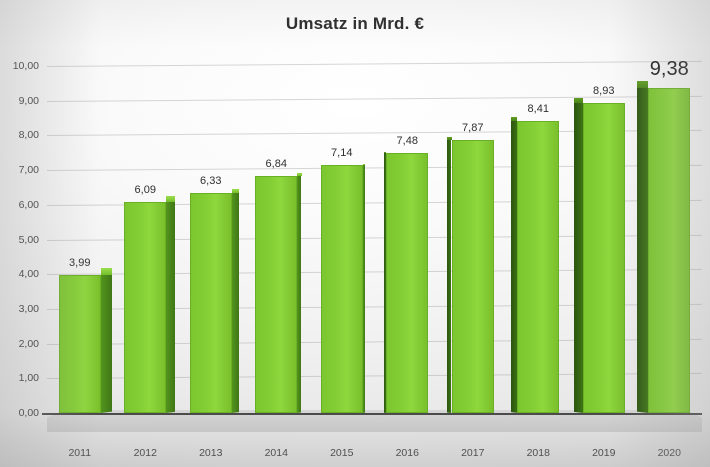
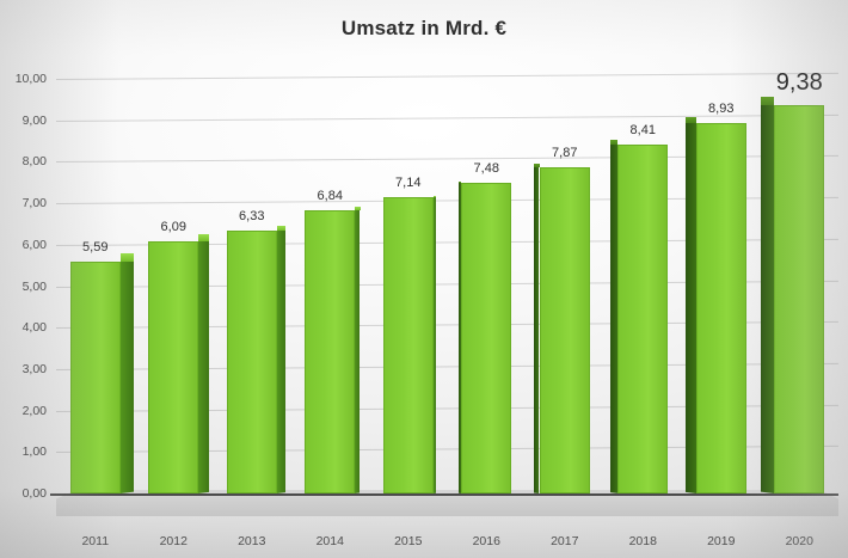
2011: 3,99 -> 5,59
